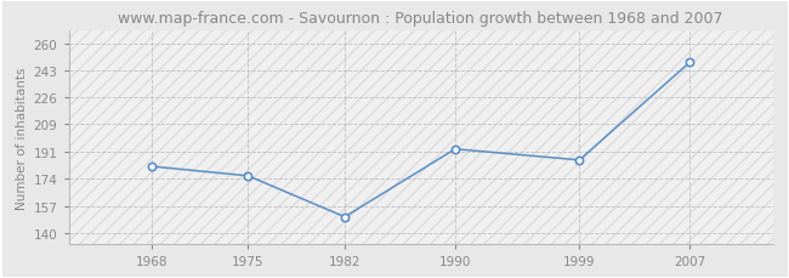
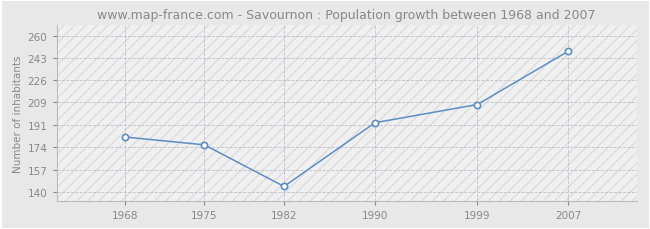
1982: 150 -> 144
1999: 186 -> 207
